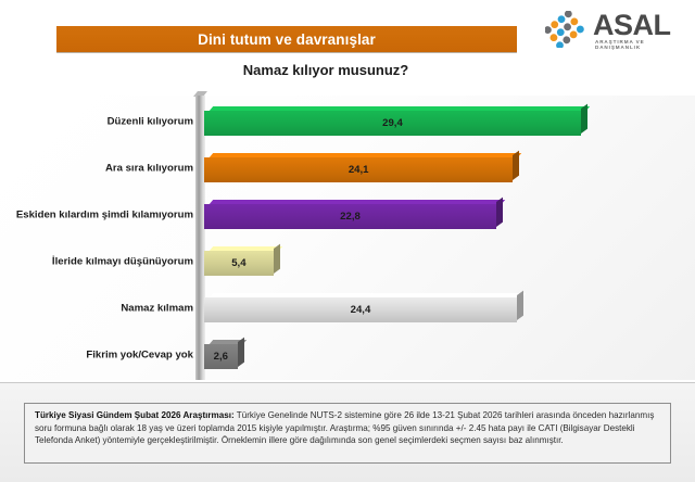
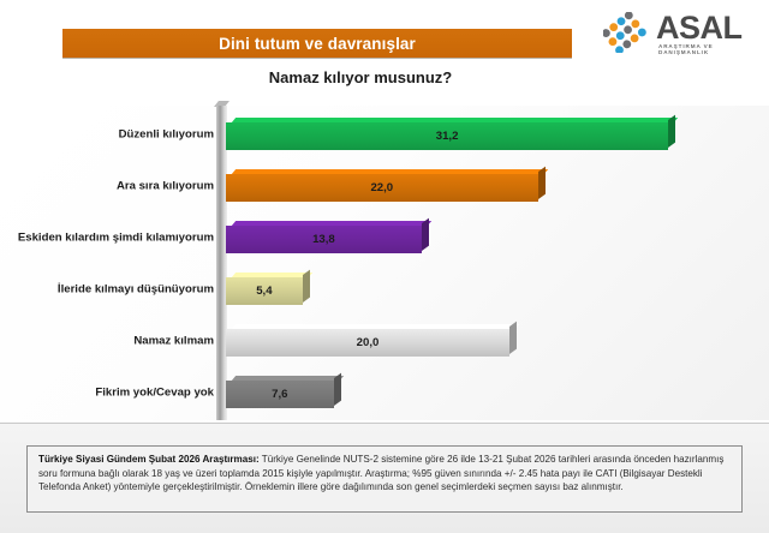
Düzenli kılıyorum: 29,4 -> 31,2
Ara sıra kılıyorum: 24,1 -> 22,0
Eskiden kılardım şimdi kılamıyorum: 22,8 -> 13,8
Namaz kılmam: 24,4 -> 20,0
Fikrim yok/Cevap yok: 2,6 -> 7,6
